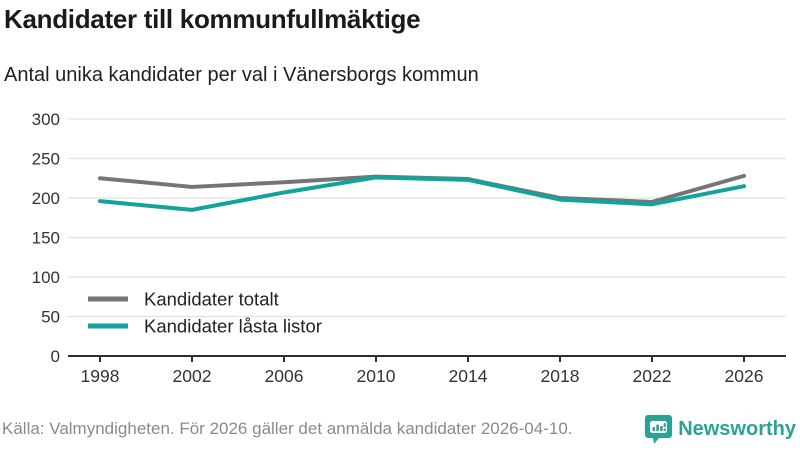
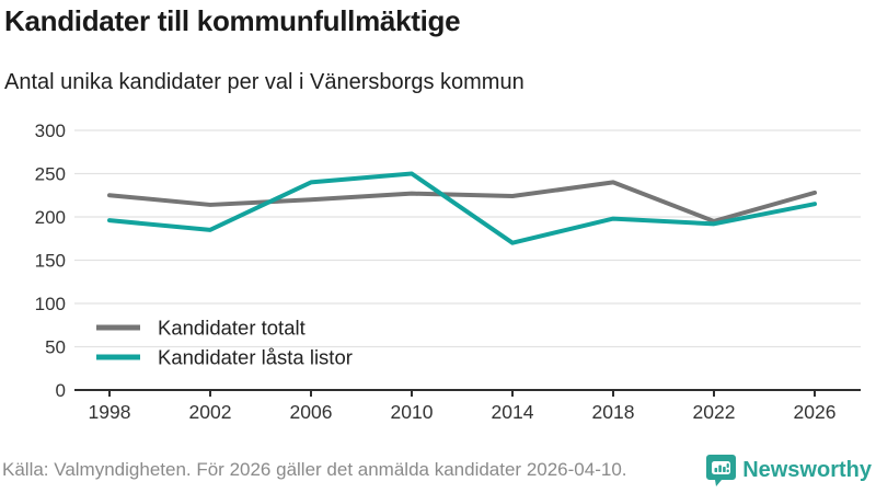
Kandidater låsta listor/2006: 210 -> 240
Kandidater låsta listor/2010: 230 -> 250
Kandidater låsta listor/2014: 220 -> 170
Kandidater totalt/2018: 200 -> 240
